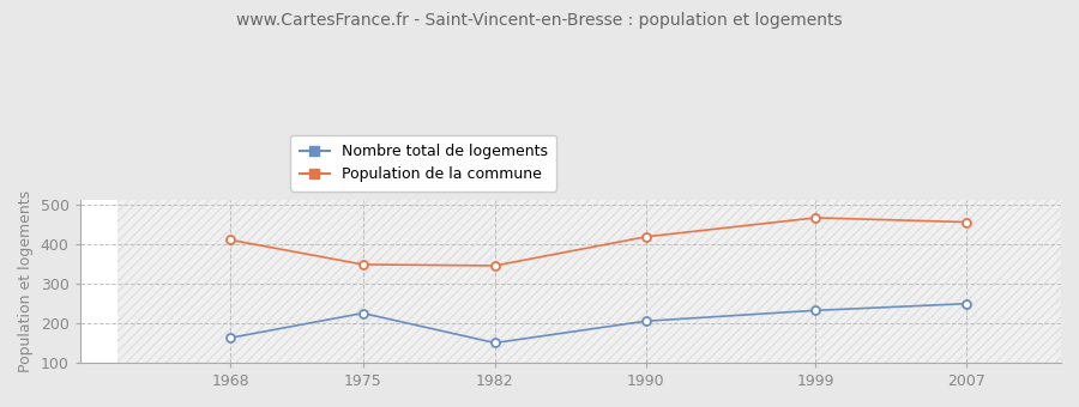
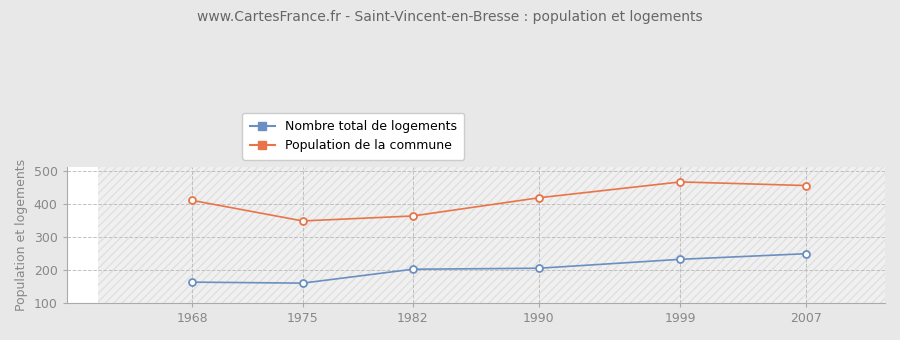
Nombre total de logements/1975: 225 -> 160
Nombre total de logements/1982: 150 -> 202
Population de la commune/1982: 345 -> 363
